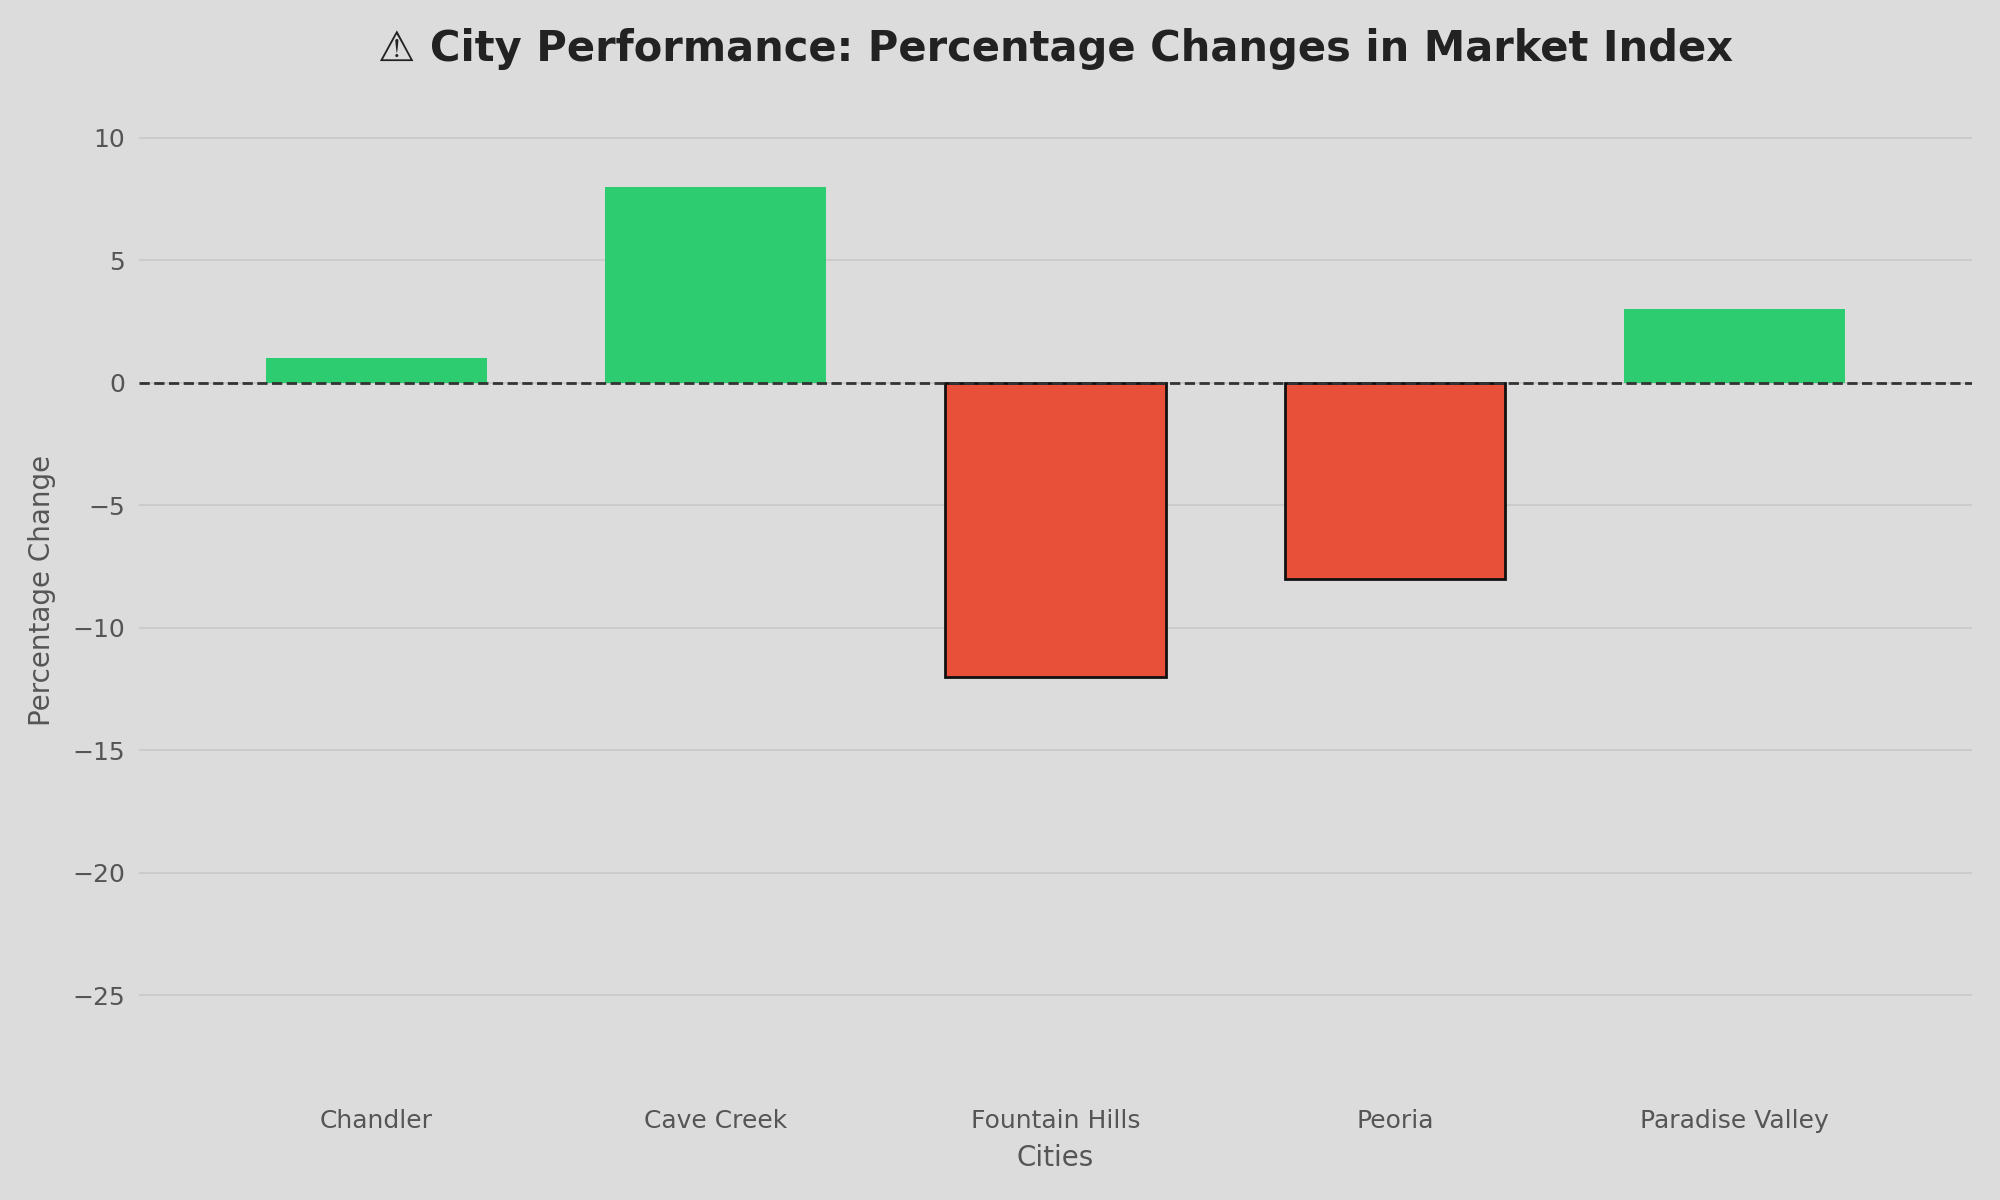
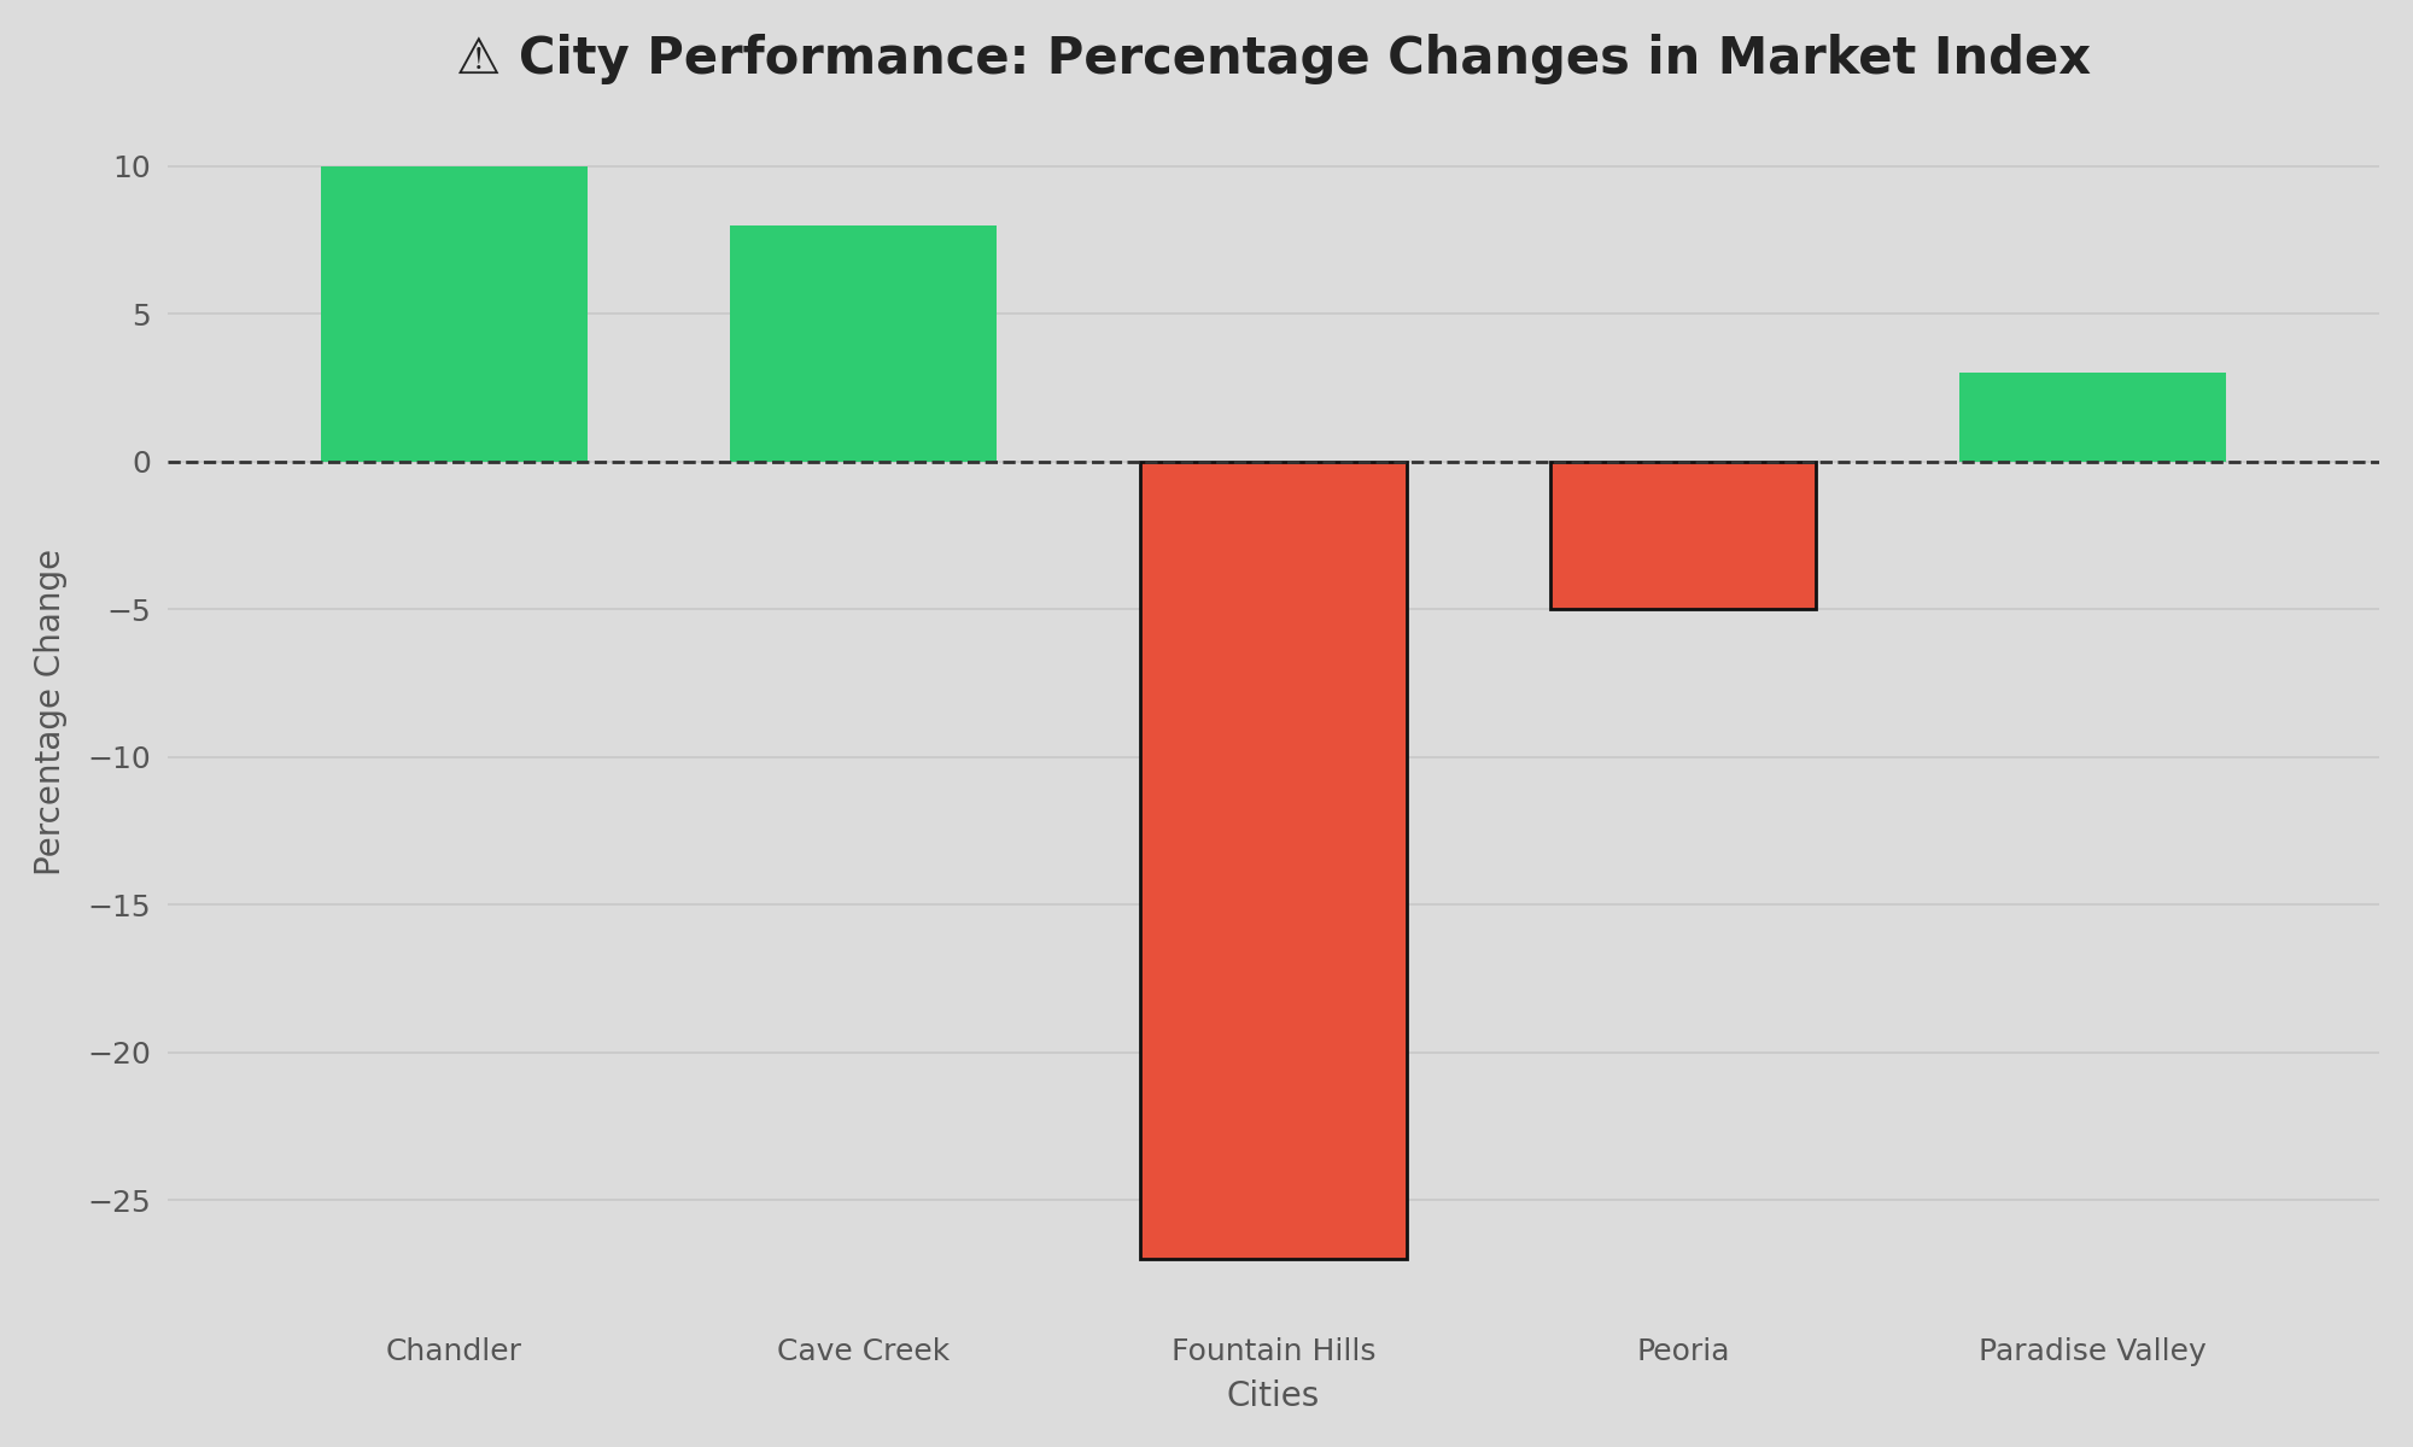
Chandler: 1 -> 10
Fountain Hills: -12 -> -27
Peoria: -8 -> -5
